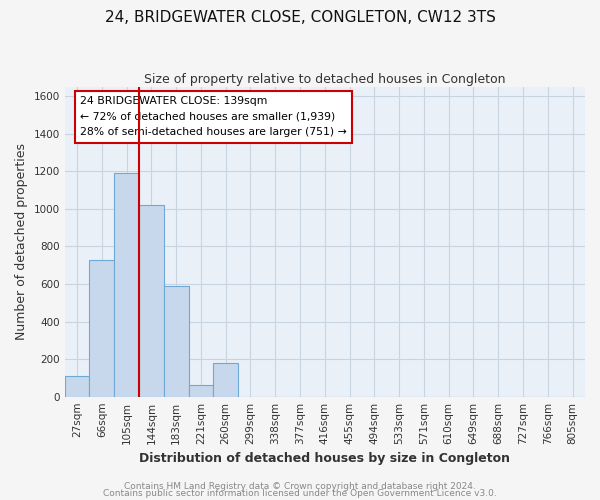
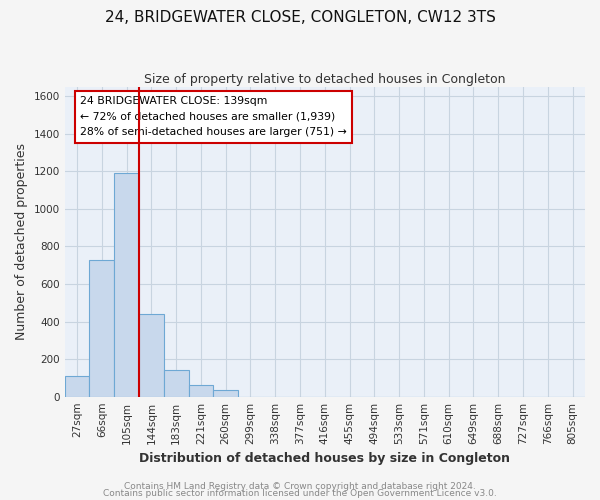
144sqm: 1020 -> 440
183sqm: 590 -> 140
260sqm: 180 -> 40
